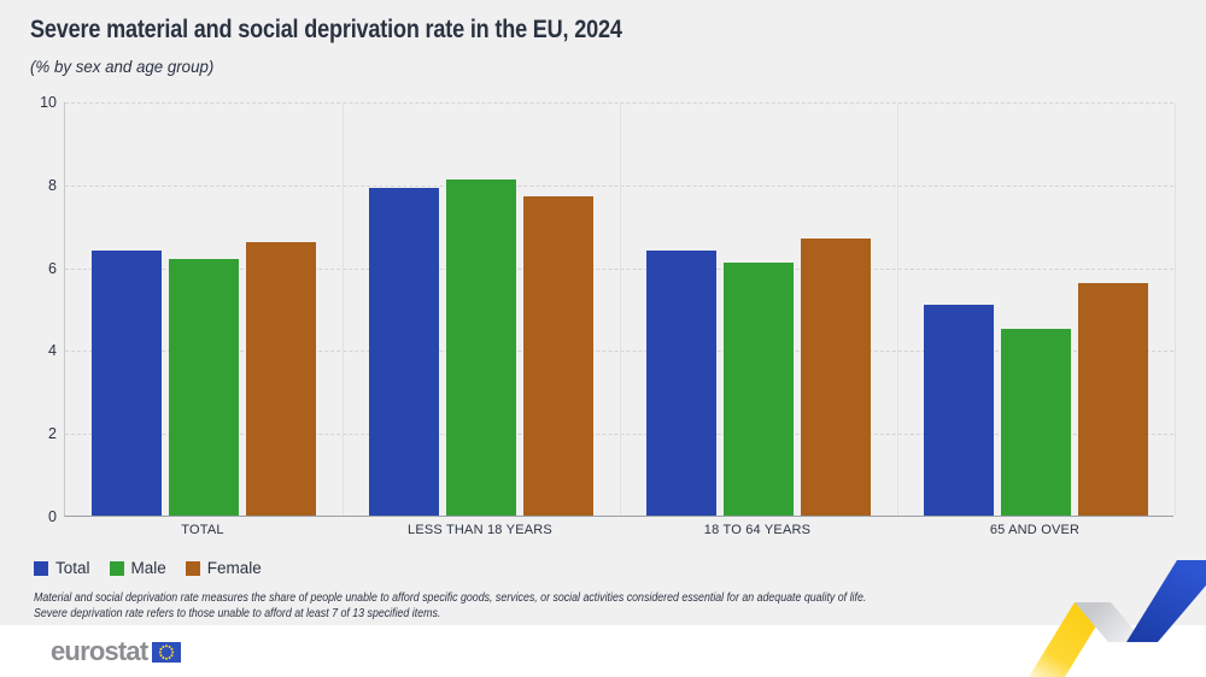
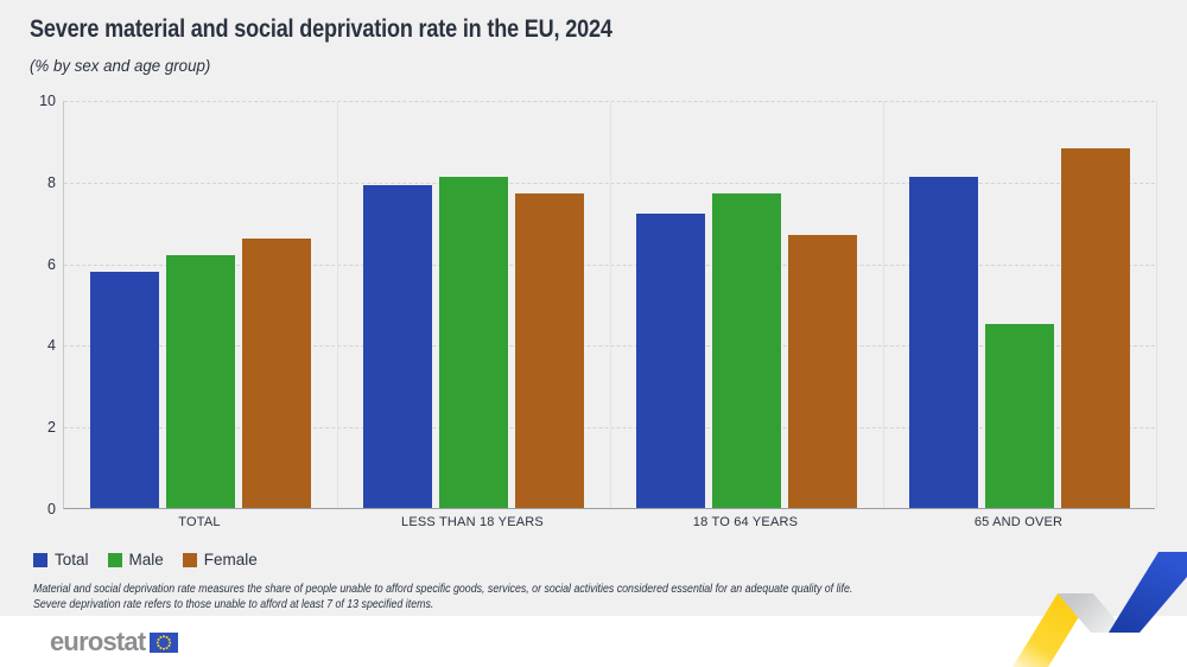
Total/TOTAL: 6.4 -> 5.8
Total/18 TO 64 YEARS: 6.4 -> 7.2
Male/18 TO 64 YEARS: 6.1 -> 7.7
Total/65 AND OVER: 5.1 -> 8.1
Female/65 AND OVER: 5.6 -> 8.8
